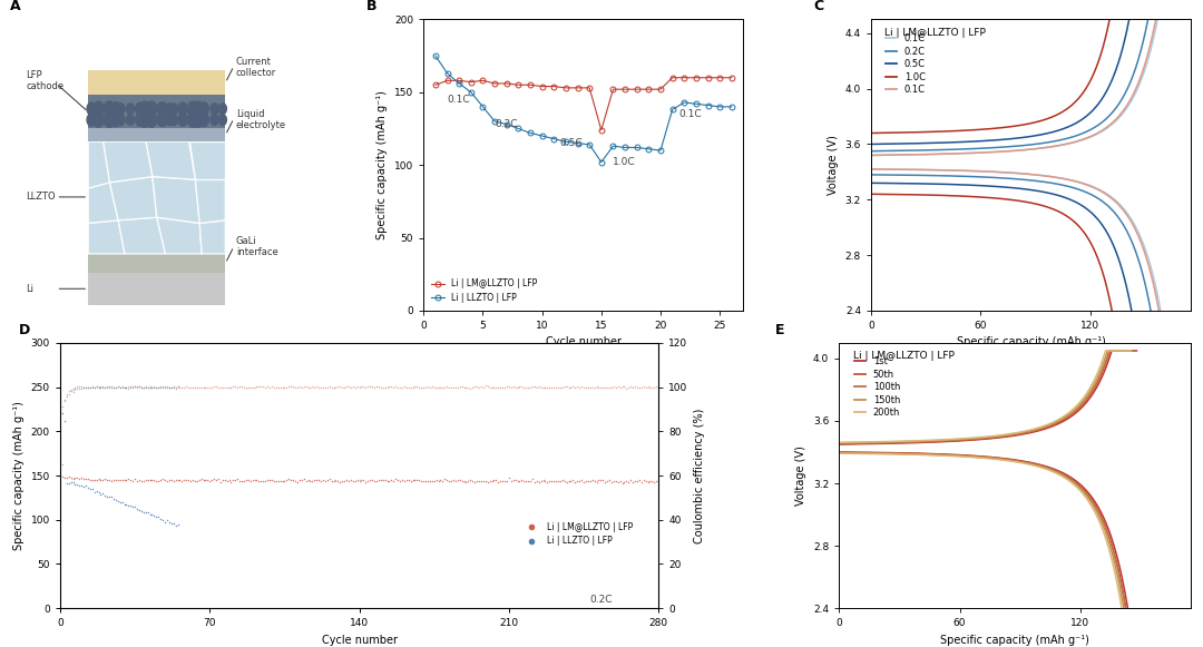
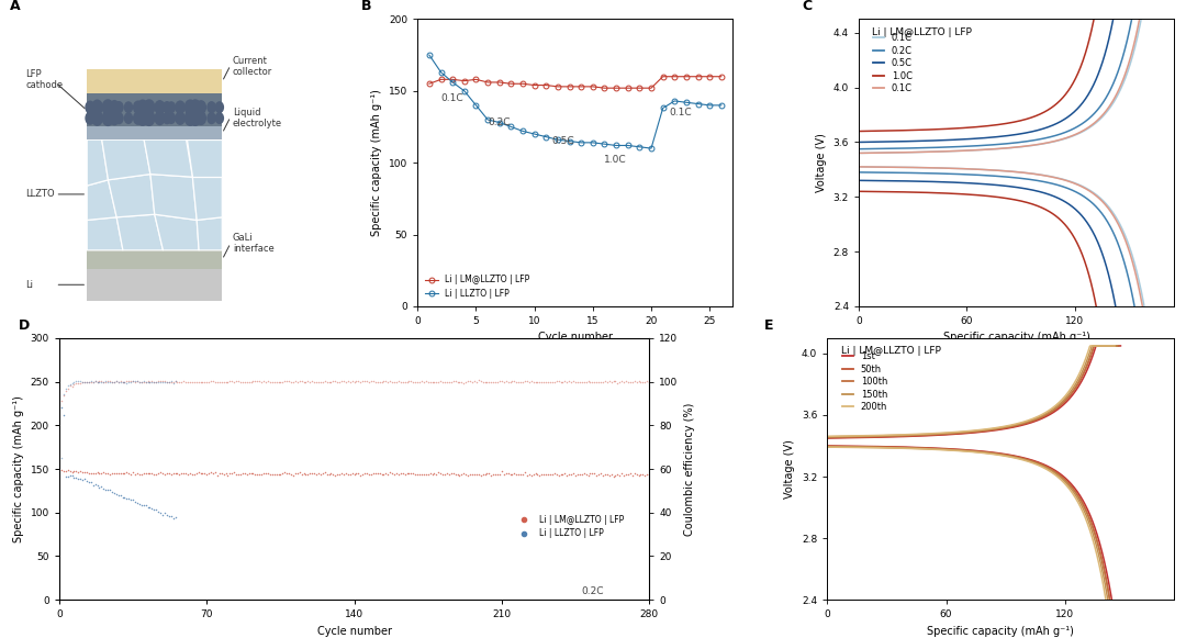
Li | LM@LLZTO | LFP/15: 124 -> 153
Li | LLZTO | LFP/15: 102 -> 114
